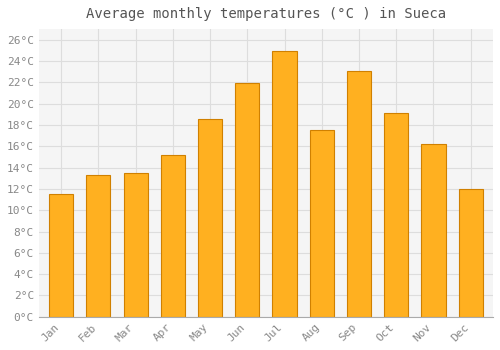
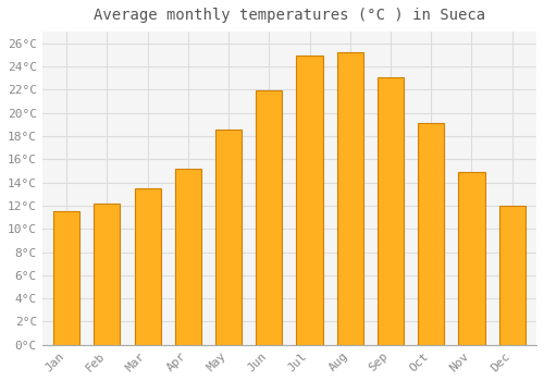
Feb: 13.3°C -> 12.2°C
Aug: 17.5°C -> 25.2°C
Nov: 16.2°C -> 14.9°C
